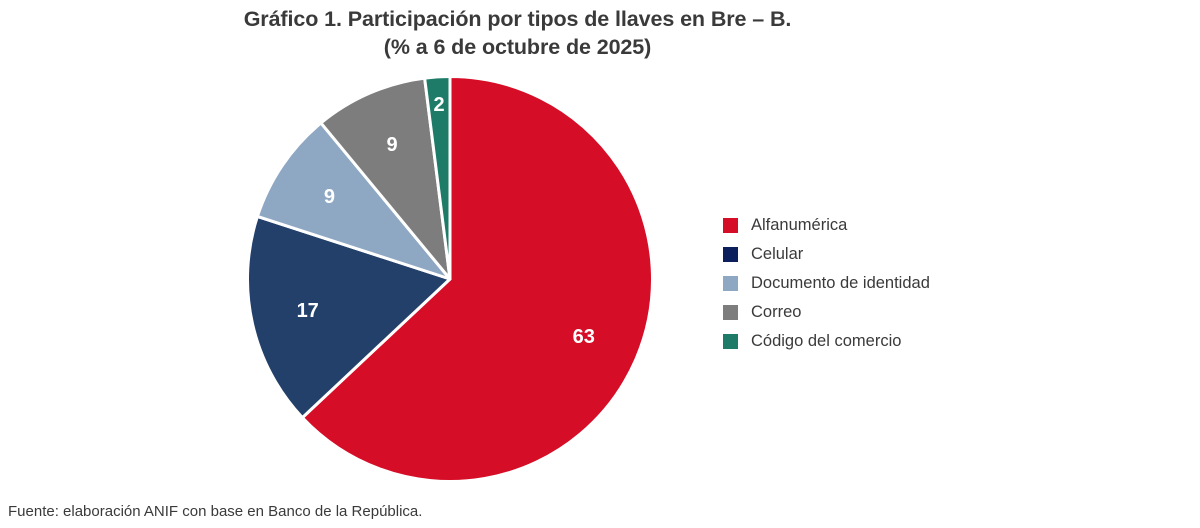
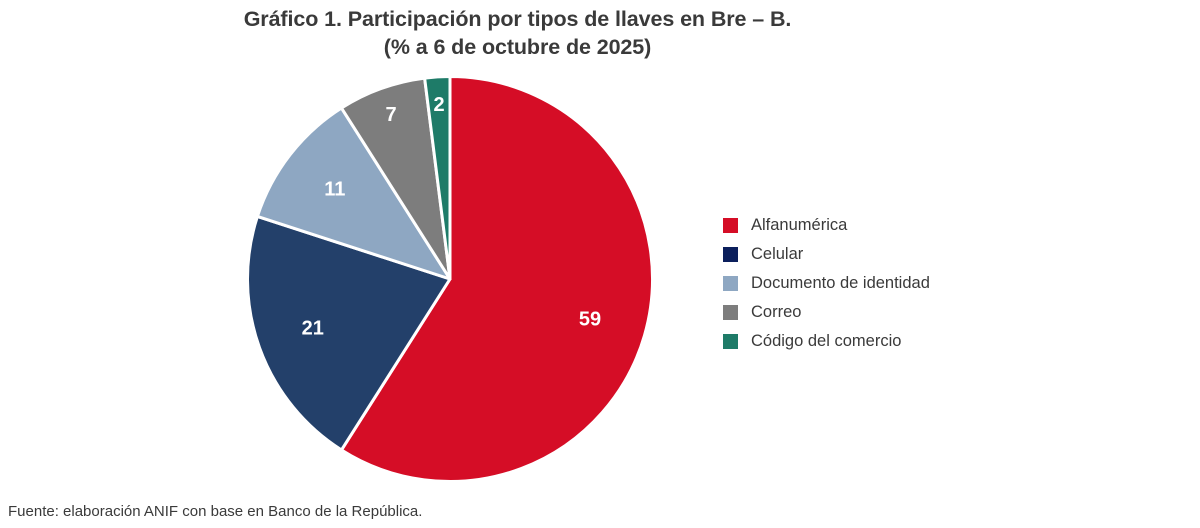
Alfanumérica: 63 -> 59
Celular: 17 -> 21
Documento de identidad: 9 -> 11
Correo: 9 -> 7
